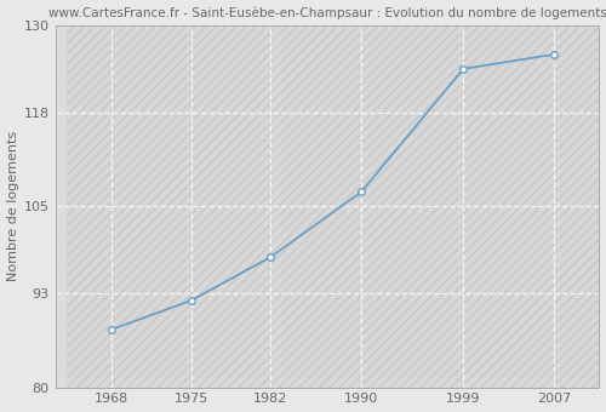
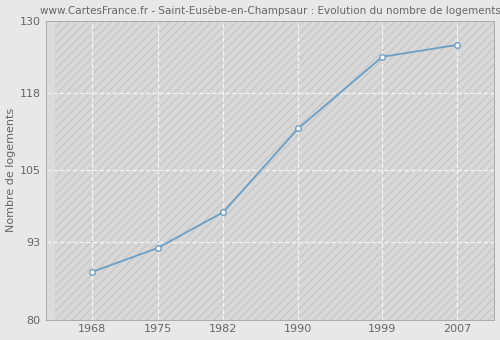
1990: 107 -> 112
